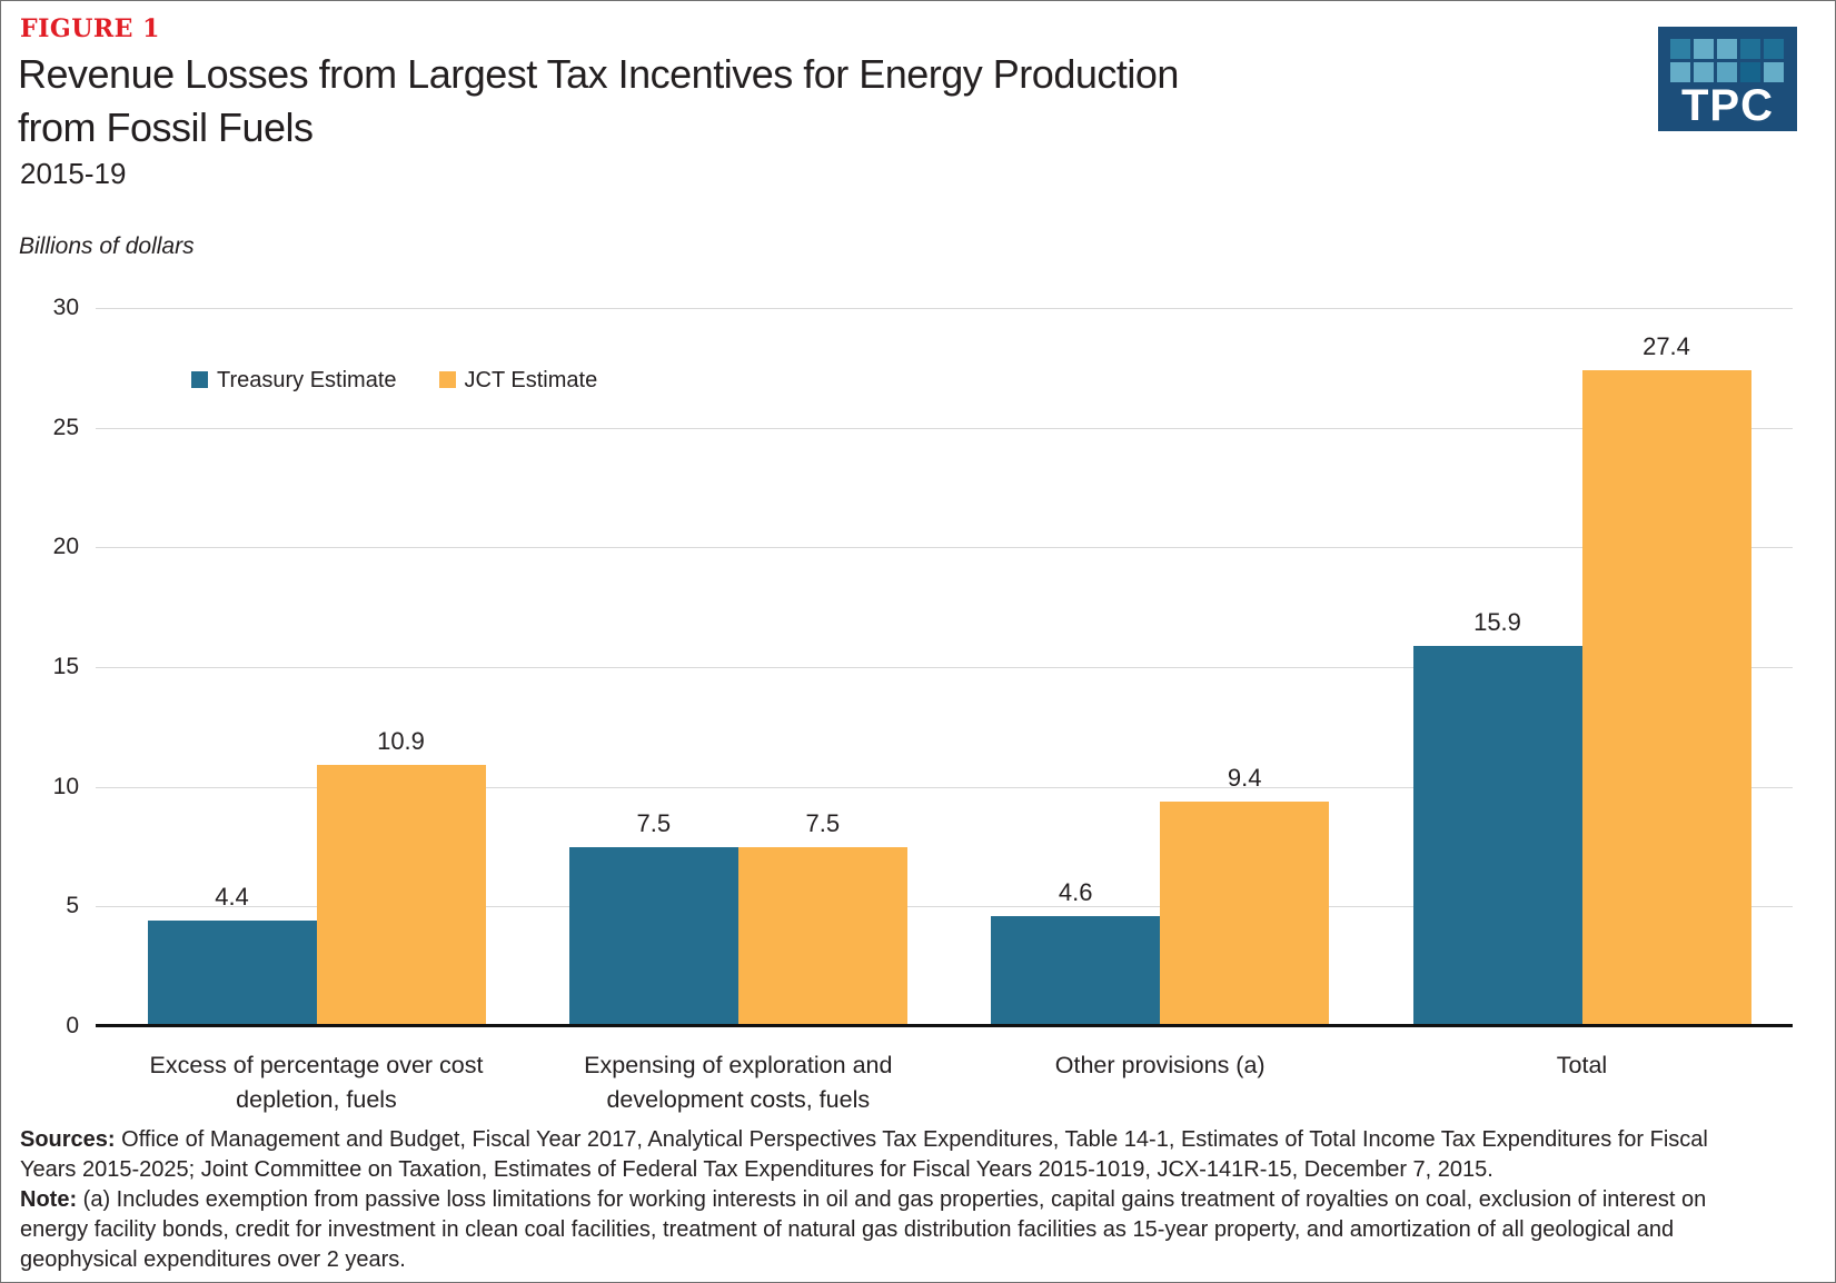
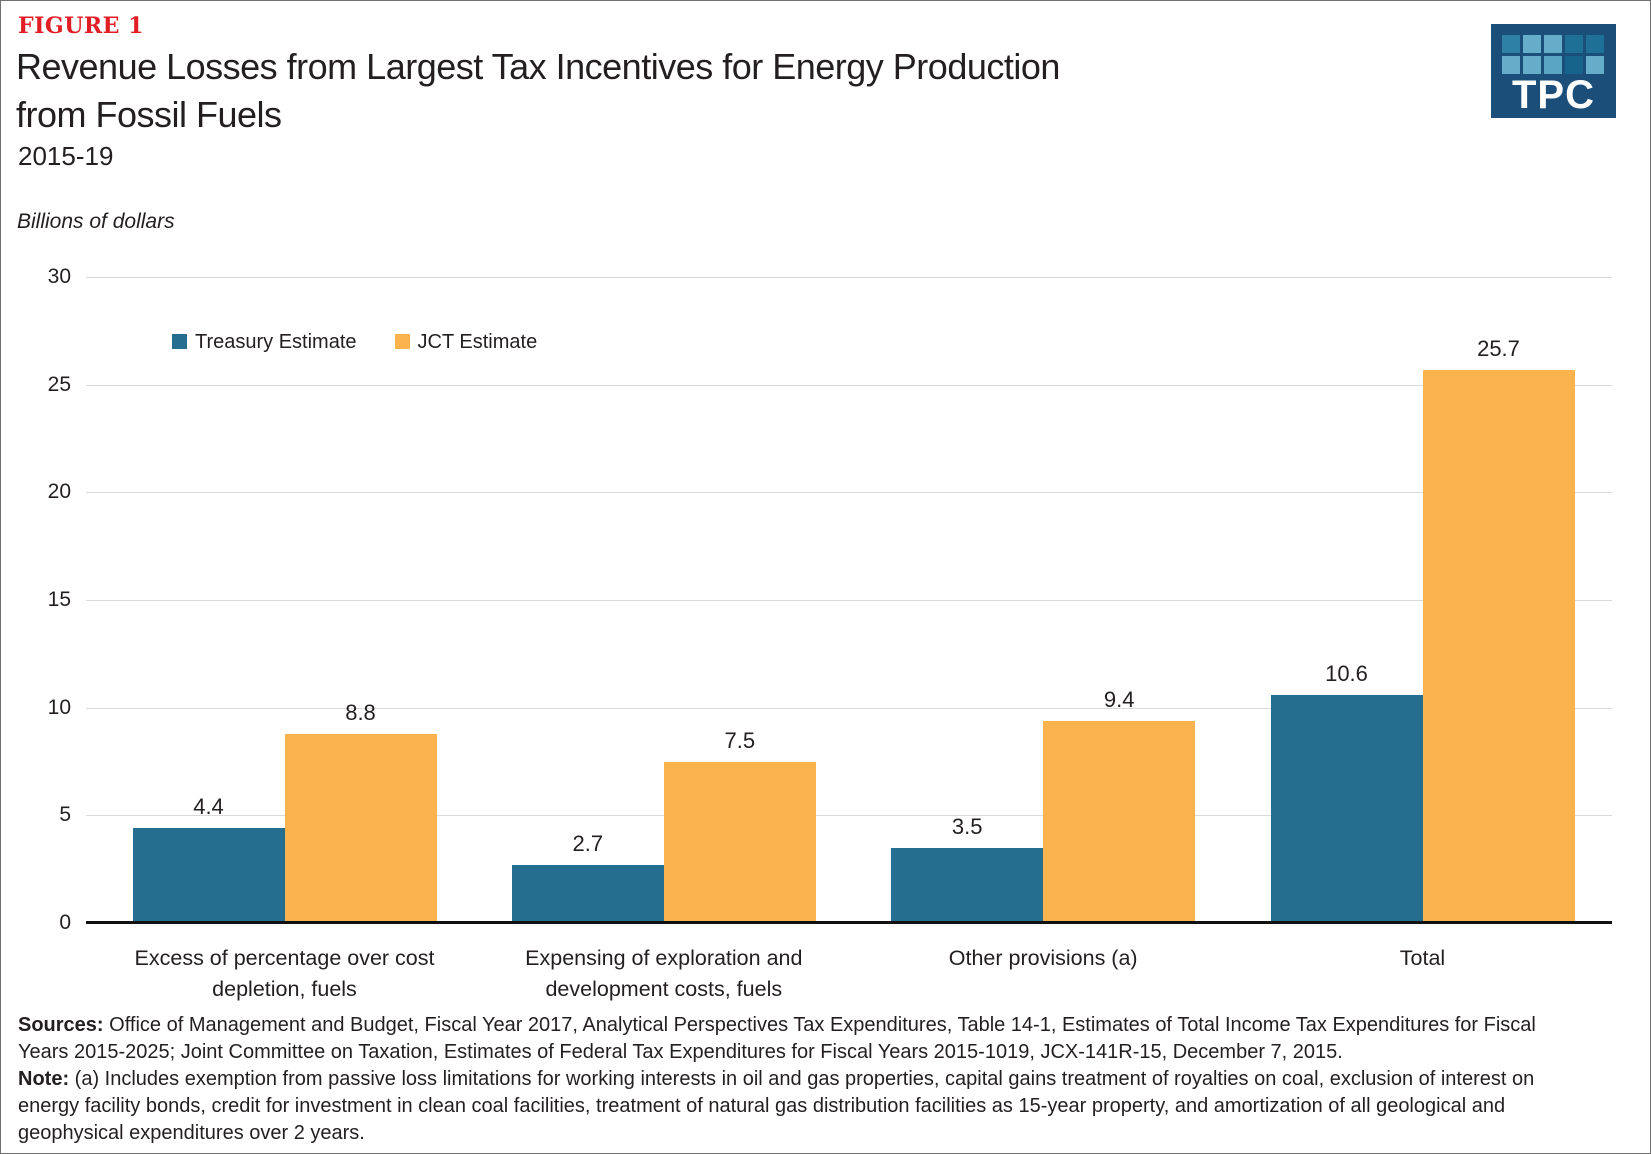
JCT Estimate/Excess of percentage over cost depletion, fuels: 10.9 -> 8.8
Treasury Estimate/Expensing of exploration and development costs, fuels: 7.5 -> 2.7
Treasury Estimate/Other provisions (a): 4.6 -> 3.5
Treasury Estimate/Total: 15.9 -> 10.6
JCT Estimate/Total: 27.4 -> 25.7
